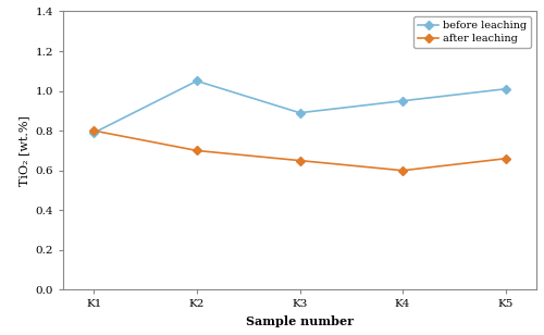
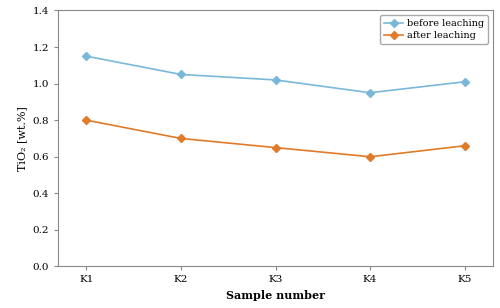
before leaching/K1: 0.79 -> 1.15
before leaching/K3: 0.89 -> 1.02
